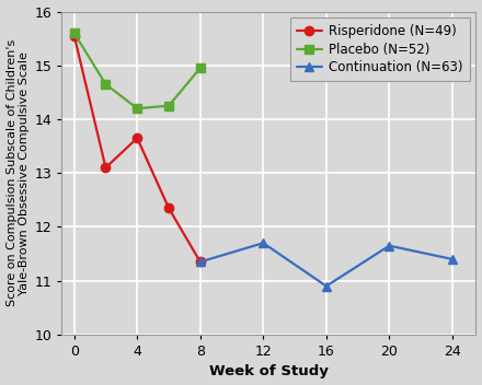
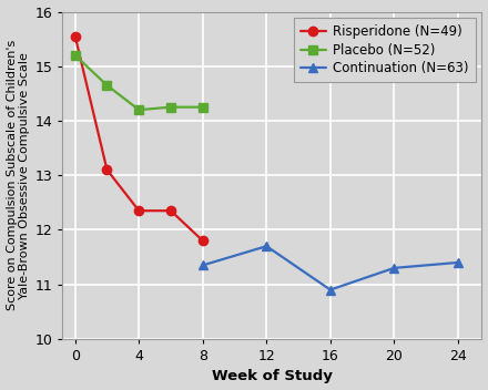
Placebo (N=52)/0: 15.60 -> 15.20
Risperidone (N=49)/4: 13.65 -> 12.35
Risperidone (N=49)/8: 11.35 -> 11.80
Placebo (N=52)/8: 14.95 -> 14.25
Continuation (N=63)/20: 11.65 -> 11.30
